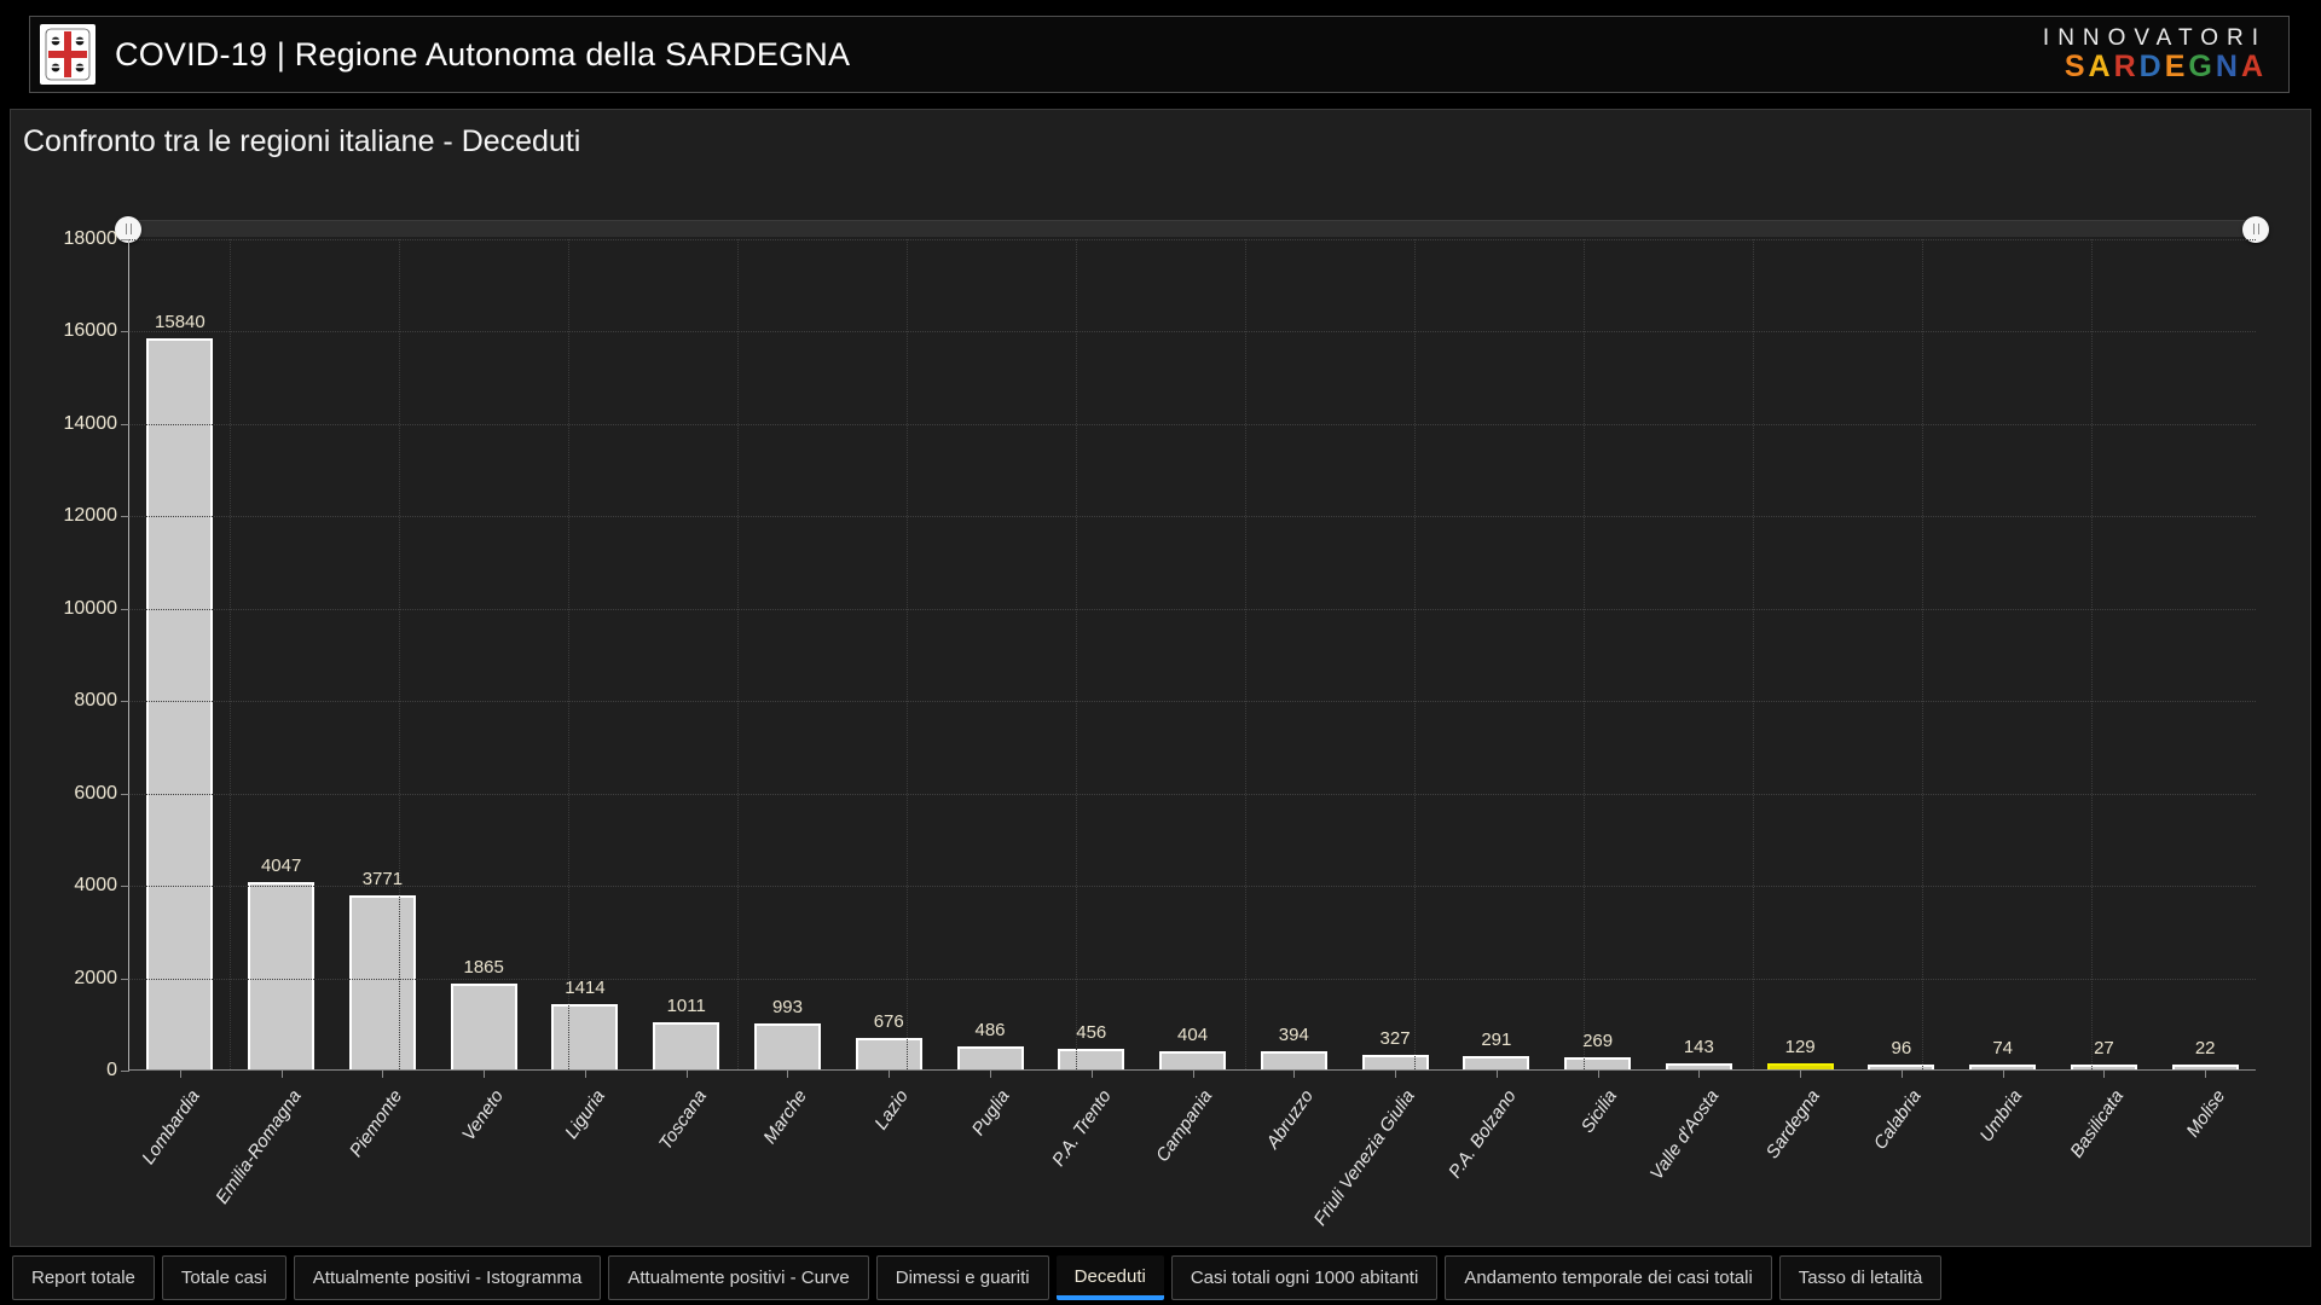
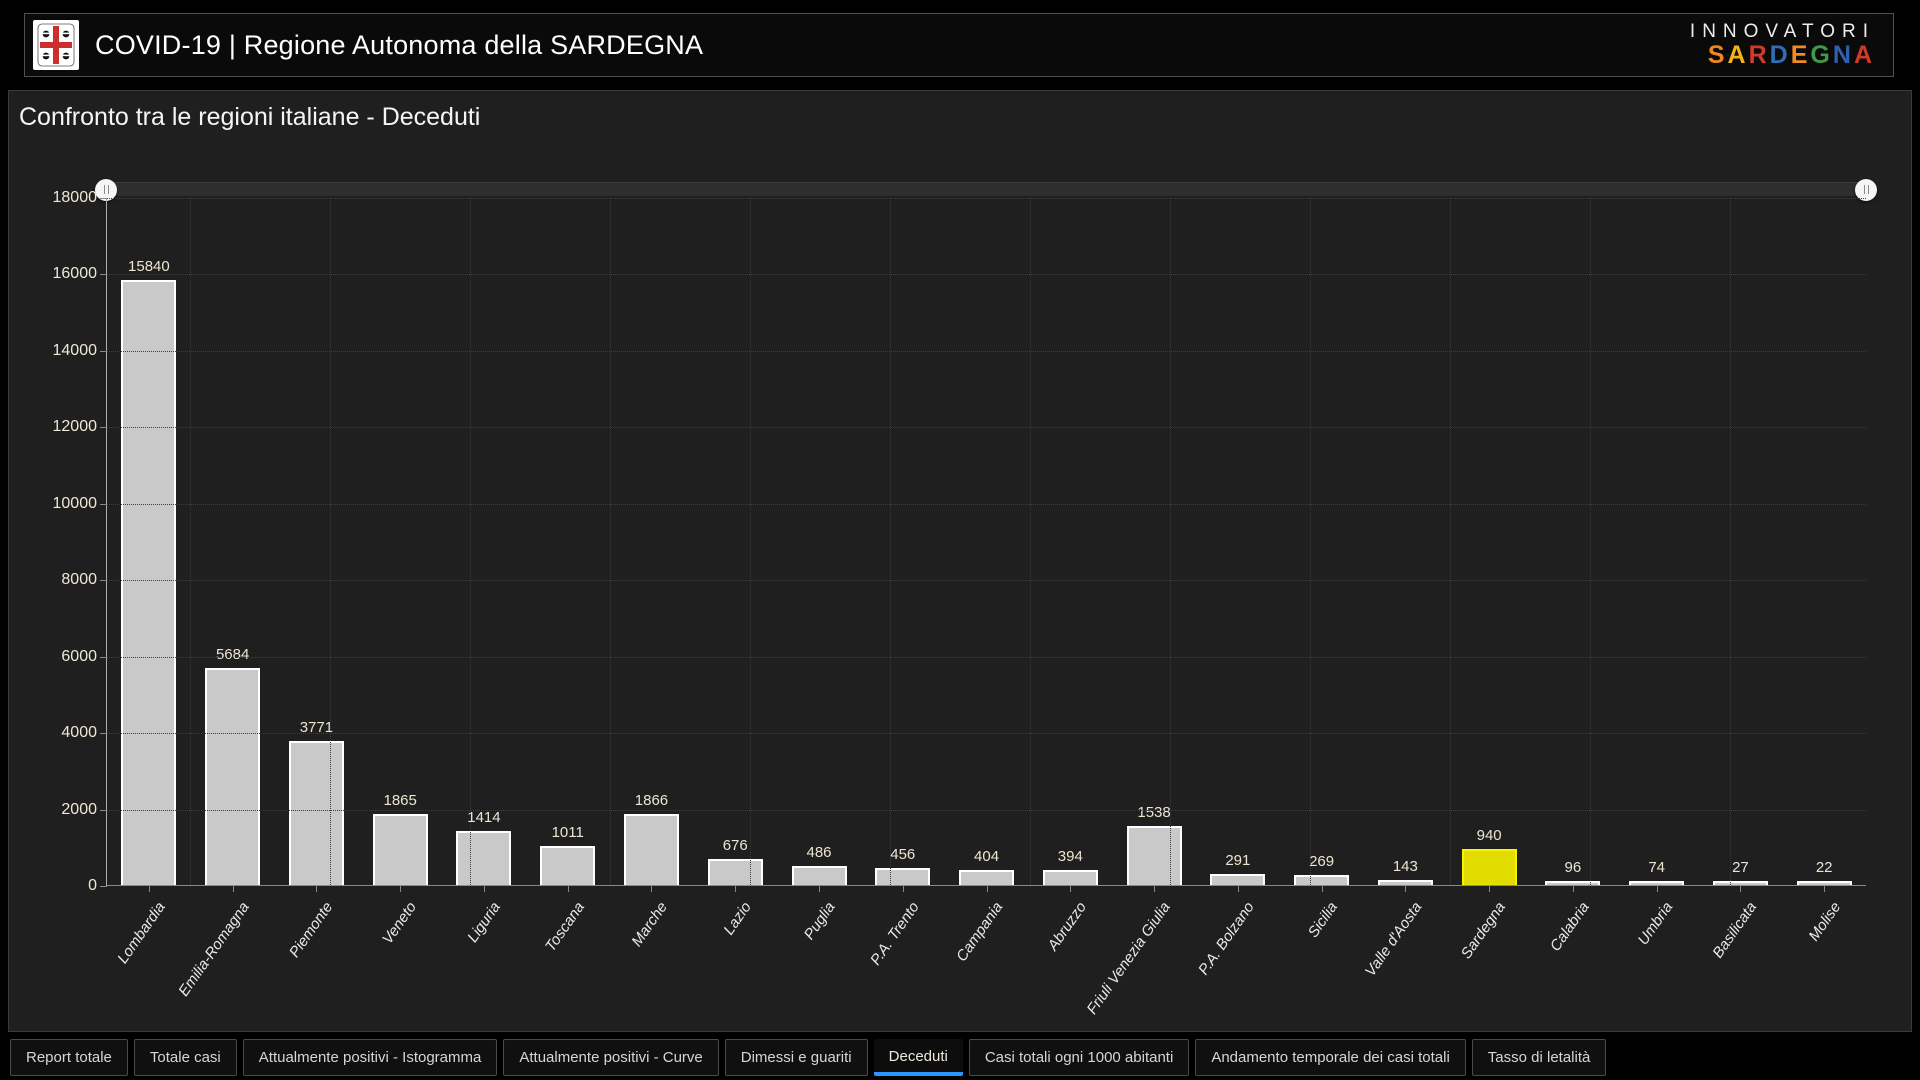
Emilia-Romagna: 4047 -> 5684
Marche: 993 -> 1866
Friuli Venezia Giulia: 327 -> 1538
Sardegna: 129 -> 940
